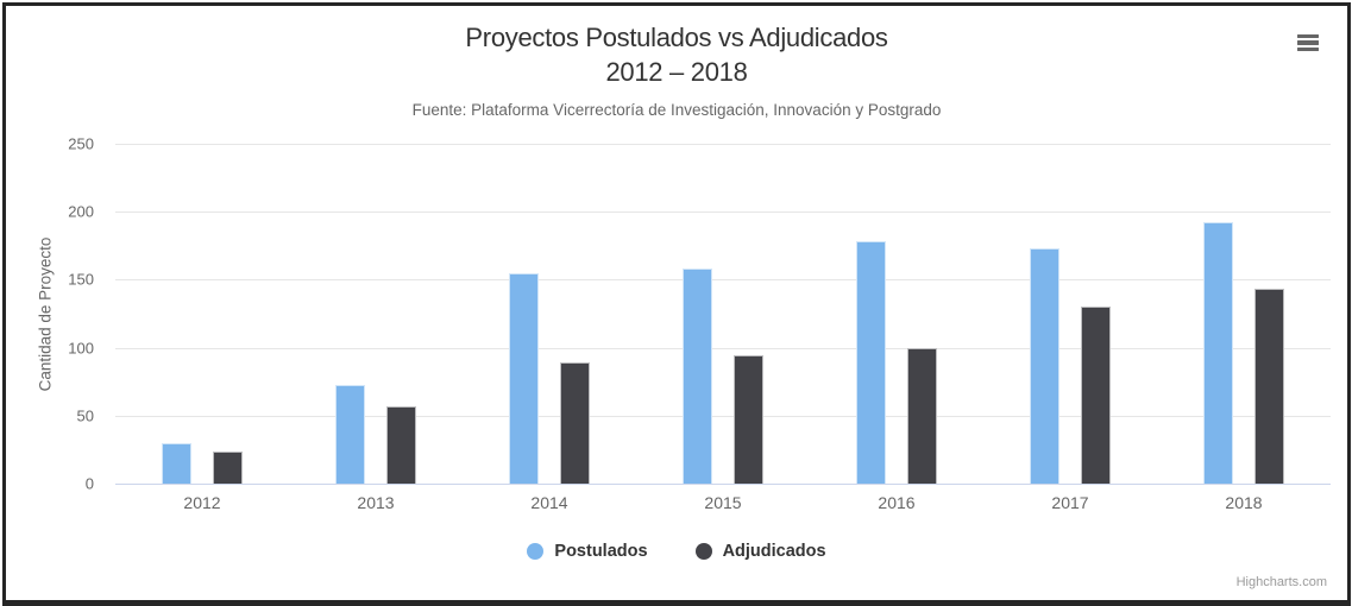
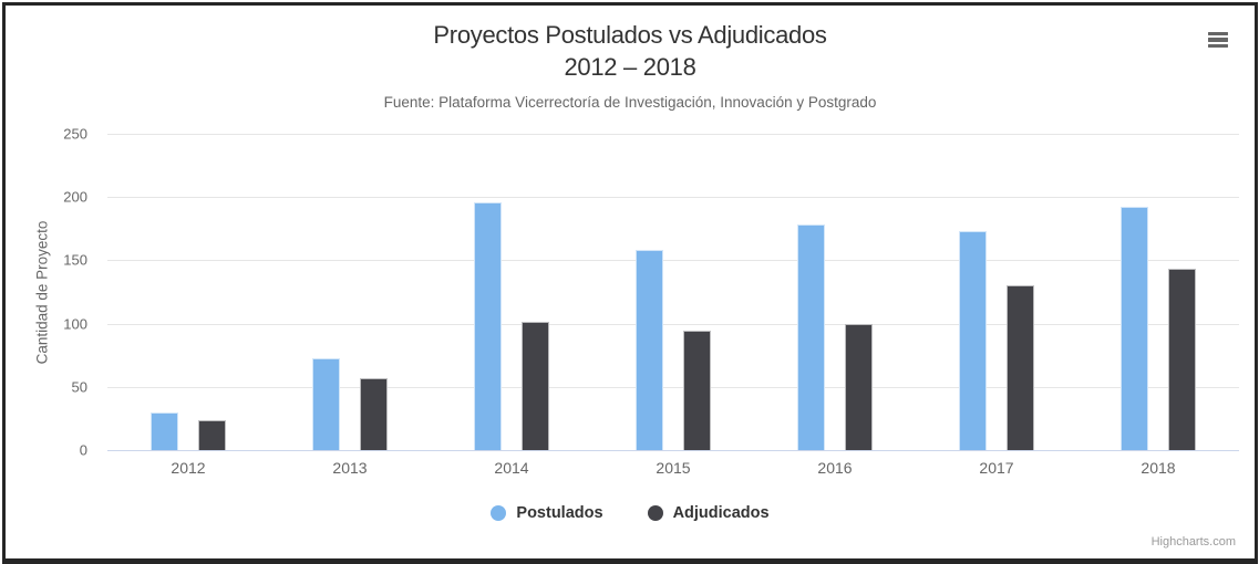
Postulados/2014: 155 -> 196
Adjudicados/2014: 89 -> 101
